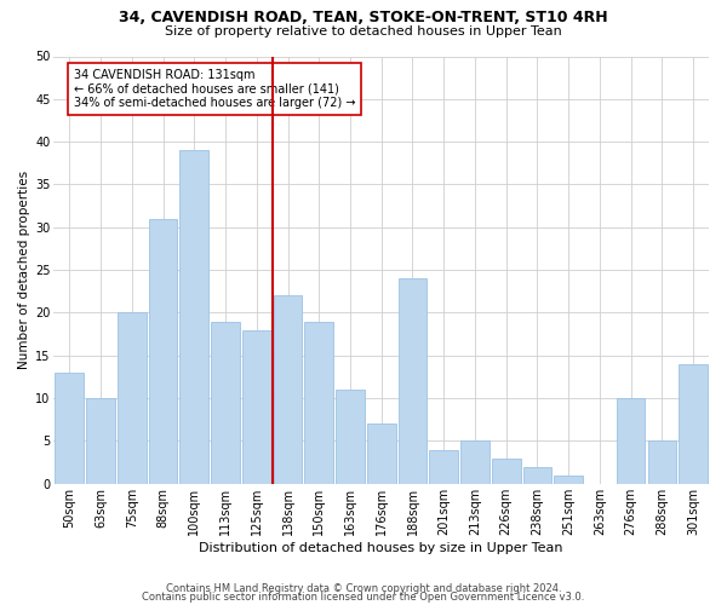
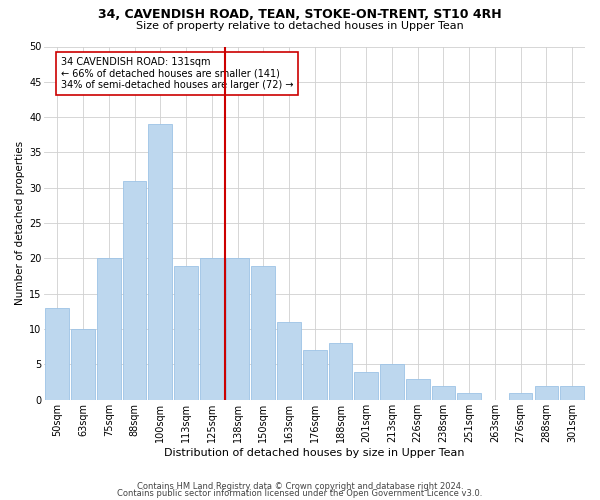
125sqm: 18 -> 20
138sqm: 22 -> 20
188sqm: 24 -> 8
276sqm: 10 -> 1
288sqm: 5 -> 2
301sqm: 14 -> 2
